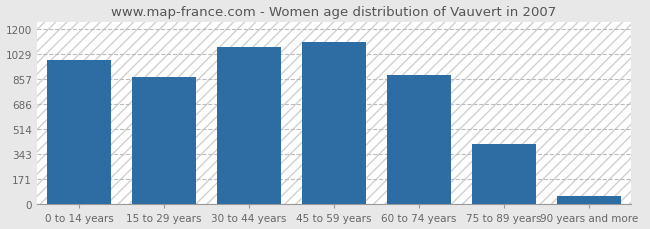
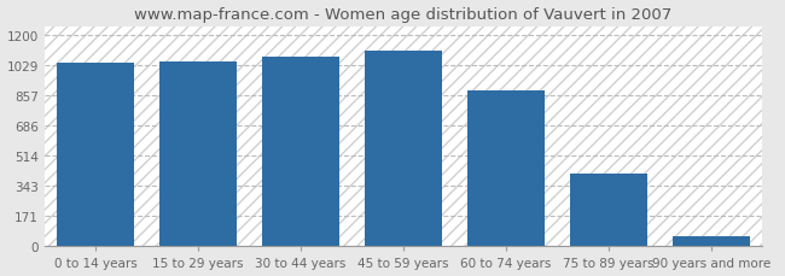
0 to 14 years: 990 -> 1040
15 to 29 years: 870 -> 1050
